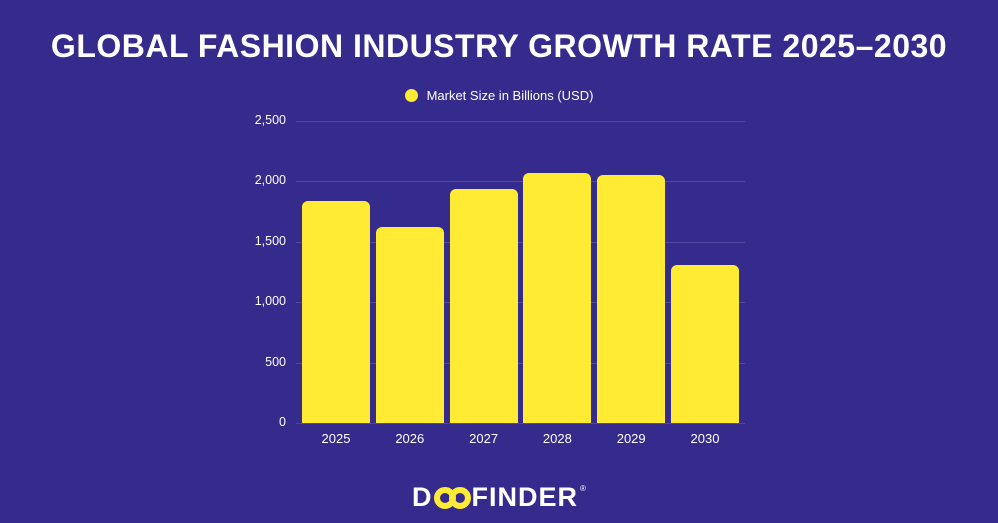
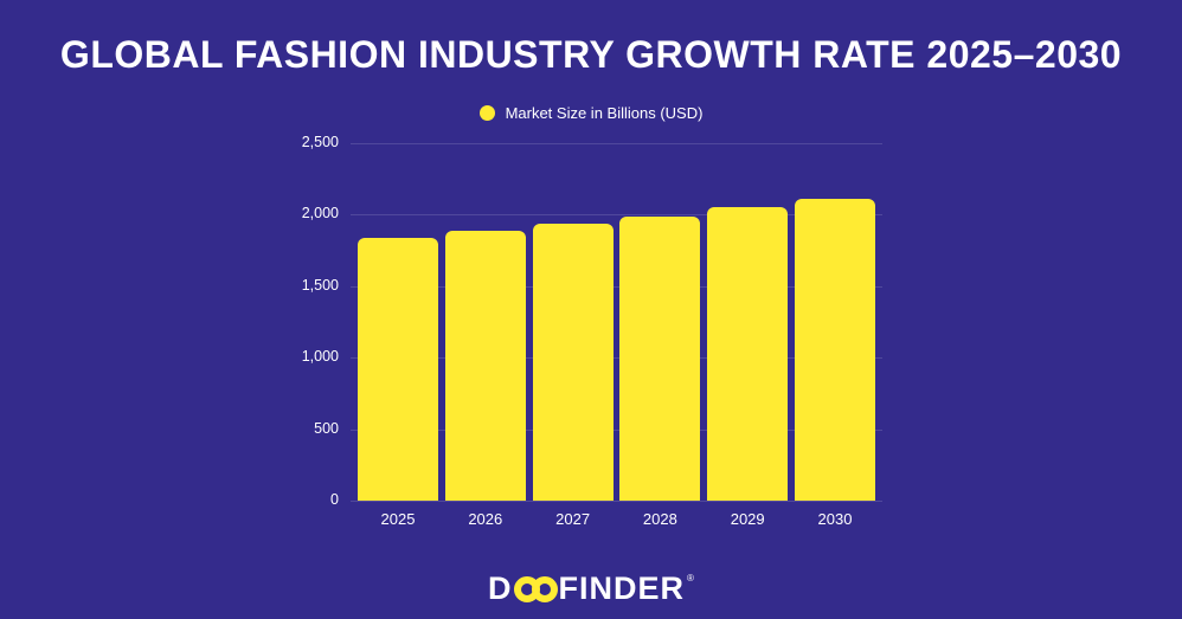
2026: 1620 -> 1890
2028: 2070 -> 1990
2030: 1310 -> 2110
